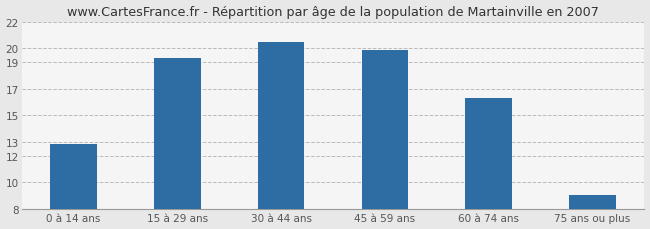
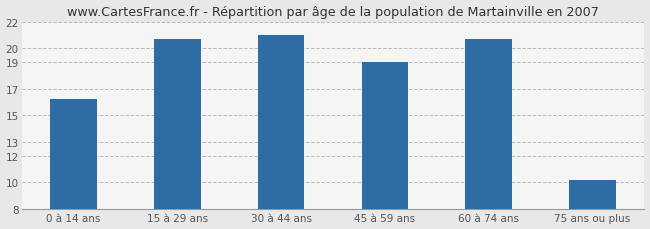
0 à 14 ans: 12.9 -> 16.2
15 à 29 ans: 19.3 -> 20.7
30 à 44 ans: 20.5 -> 21.0
45 à 59 ans: 19.9 -> 19.0
60 à 74 ans: 16.3 -> 20.7
75 ans ou plus: 9.1 -> 10.2
